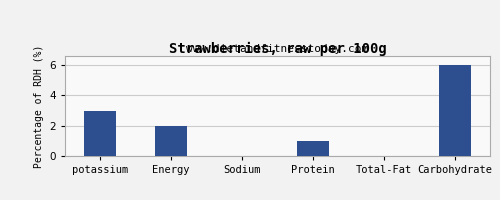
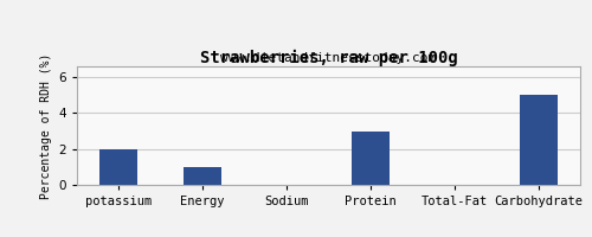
potassium: 3 -> 2
Energy: 2 -> 1
Protein: 1 -> 3
Carbohydrate: 6 -> 5
